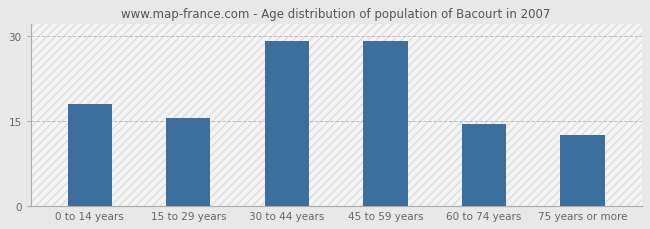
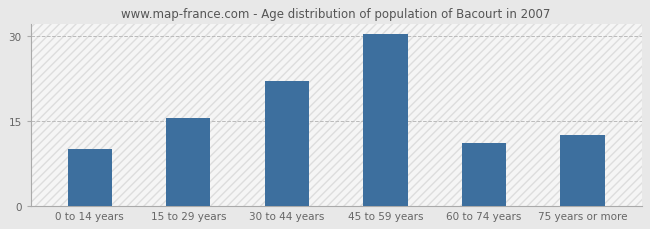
0 to 14 years: 18.0 -> 10.0
30 to 44 years: 29.0 -> 22.0
45 to 59 years: 29.0 -> 30.2
60 to 74 years: 14.5 -> 11.0
